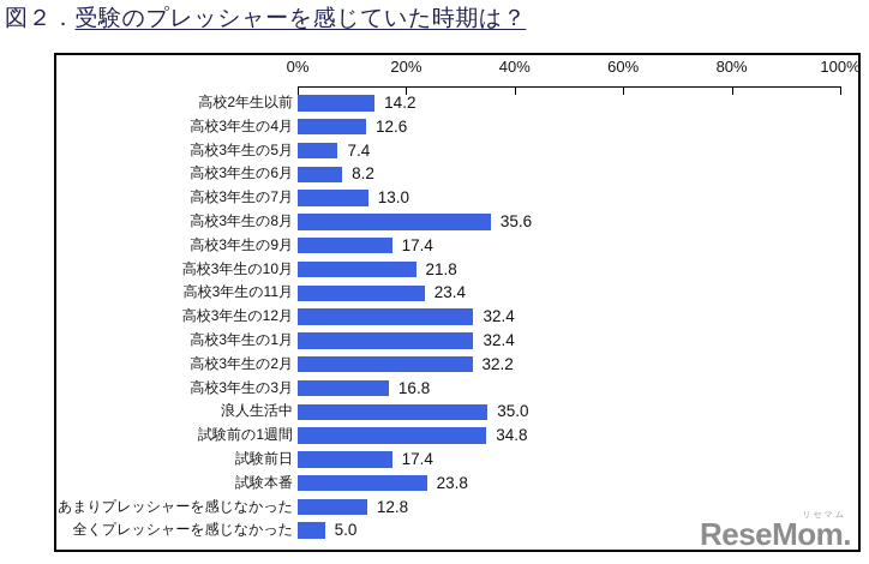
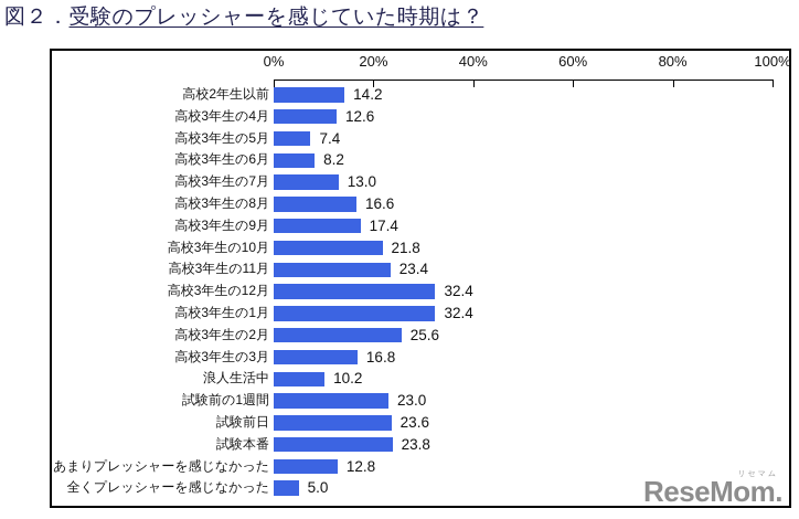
高校3年生の8月: 35.6 -> 16.6
高校3年生の2月: 32.2 -> 25.6
浪人生活中: 35.0 -> 10.2
試験前の1週間: 34.8 -> 23.0
試験前日: 17.4 -> 23.6
